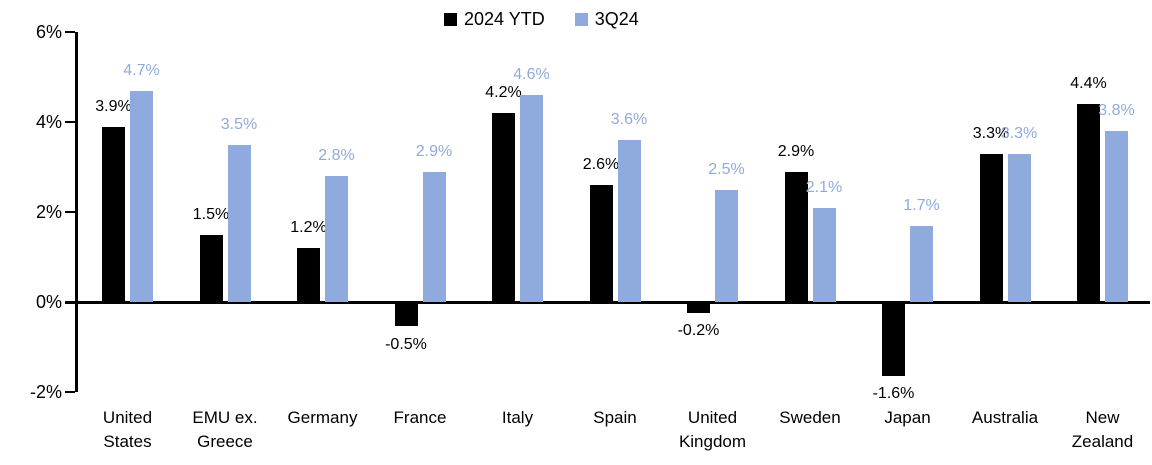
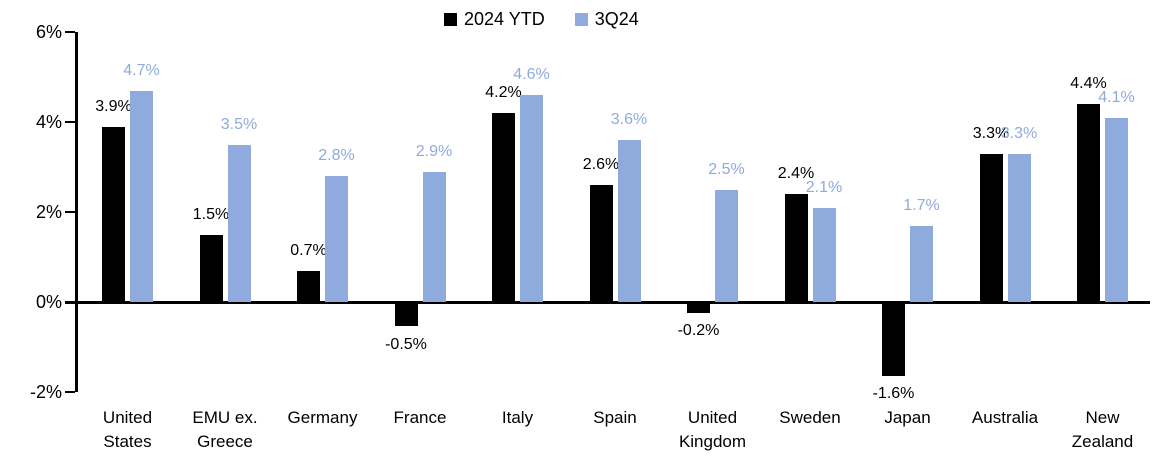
2024 YTD/Germany: 1.2% -> 0.7%
2024 YTD/Sweden: 2.9% -> 2.4%
3Q24/New Zealand: 3.8% -> 4.1%
